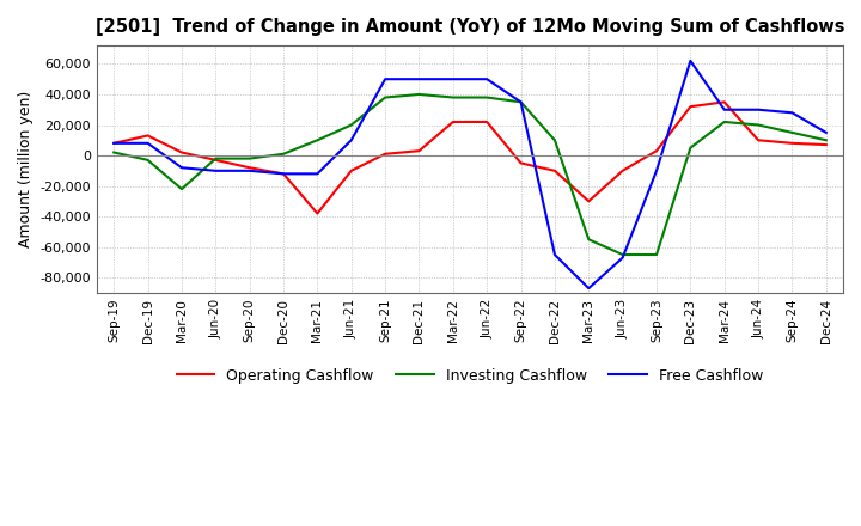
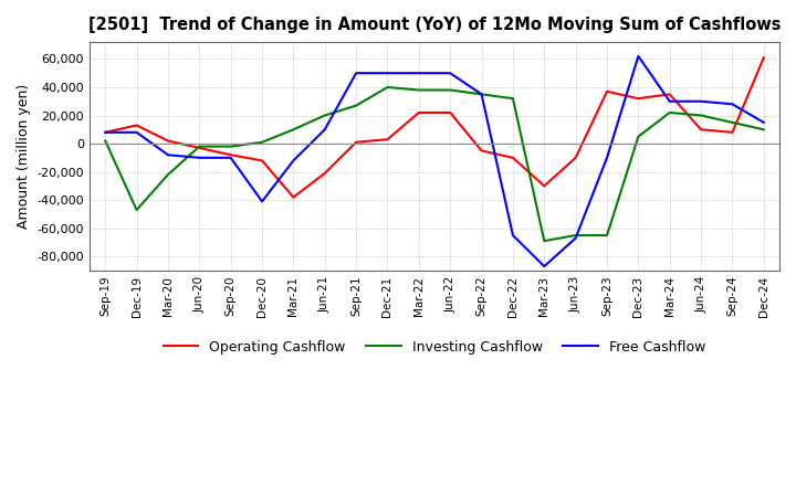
Investing Cashflow/Dec-19: -3,000 -> -47,000
Free Cashflow/Dec-20: -12,000 -> -41,000
Operating Cashflow/Jun-21: -10,000 -> -21,000
Investing Cashflow/Sep-21: 38,000 -> 27,000
Investing Cashflow/Dec-22: 10,000 -> 32,000
Investing Cashflow/Mar-23: -55,000 -> -69,000
Operating Cashflow/Sep-23: 3,000 -> 37,000
Operating Cashflow/Dec-24: 7,000 -> 61,000
